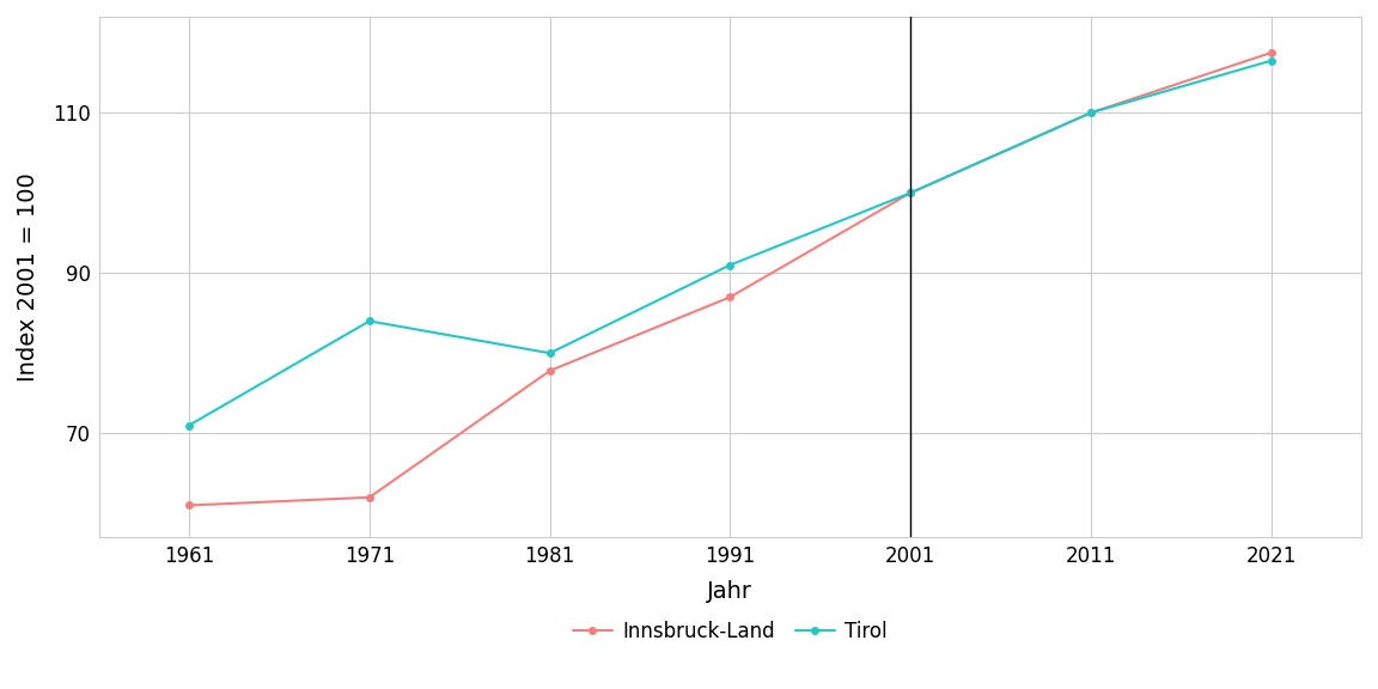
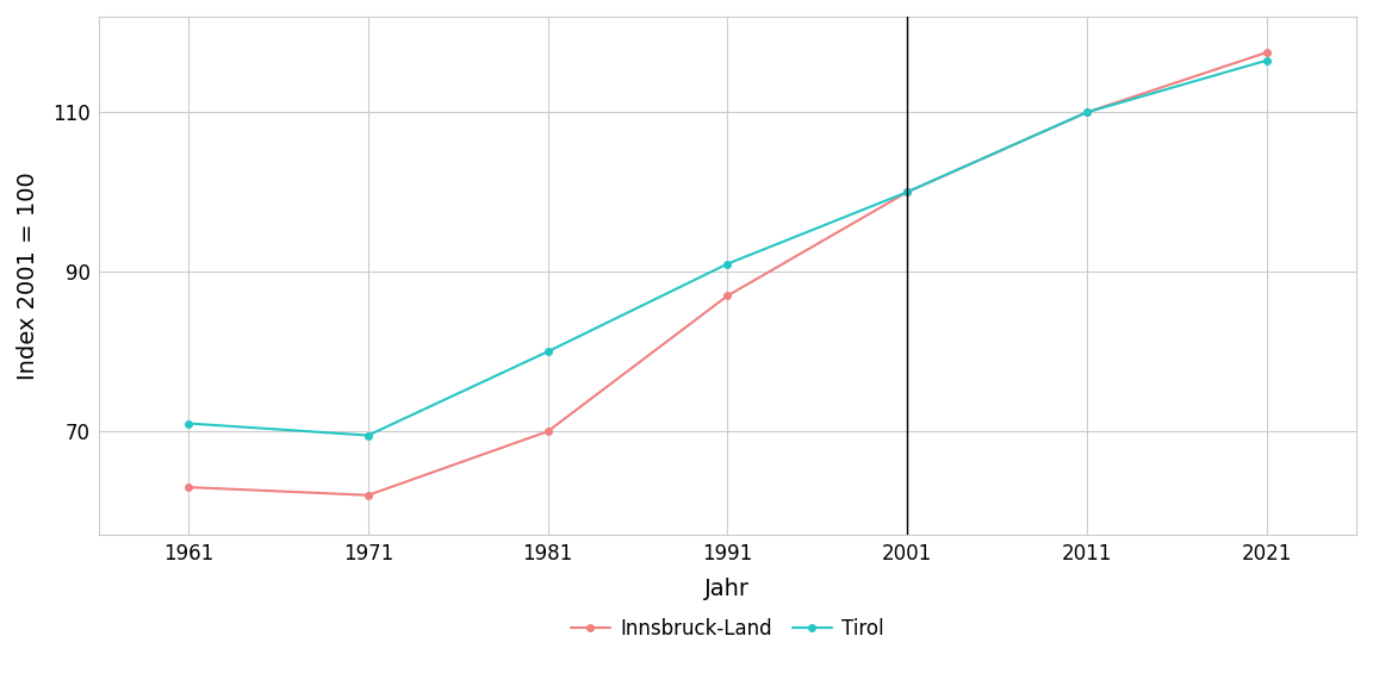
Innsbruck-Land/1961: 61.0 -> 63.0
Tirol/1971: 84.0 -> 69.5
Innsbruck-Land/1981: 77.8 -> 70.0
